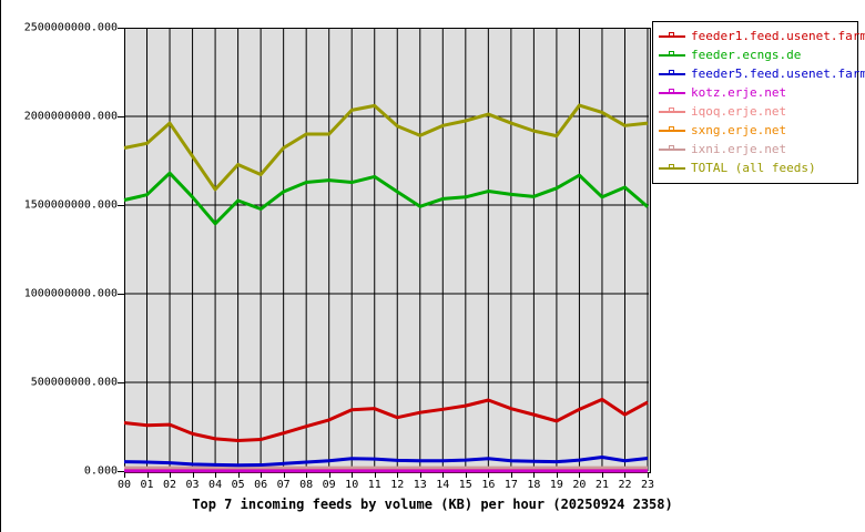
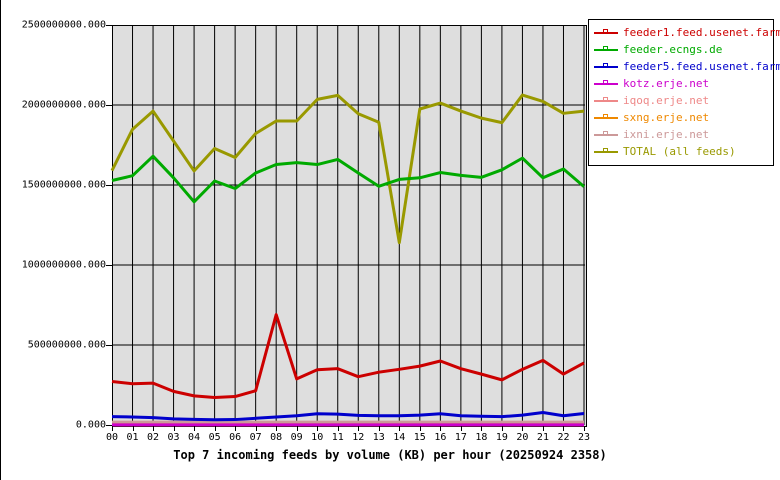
TOTAL (all feeds)/00: 1820000000 -> 1590000000
feeder1.feed.usenet.farm/08: 250000000 -> 690000000
TOTAL (all feeds)/14: 1950000000 -> 1140000000
